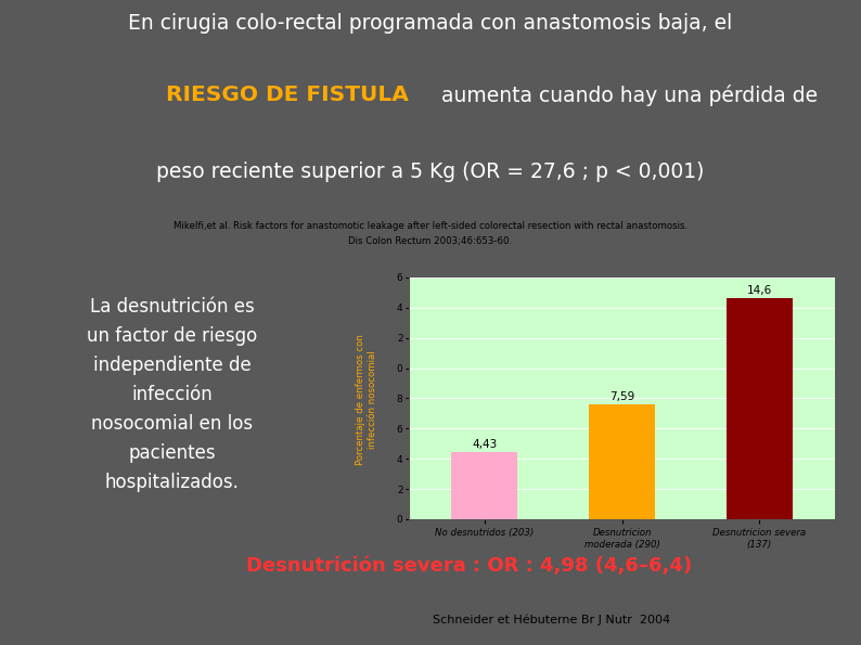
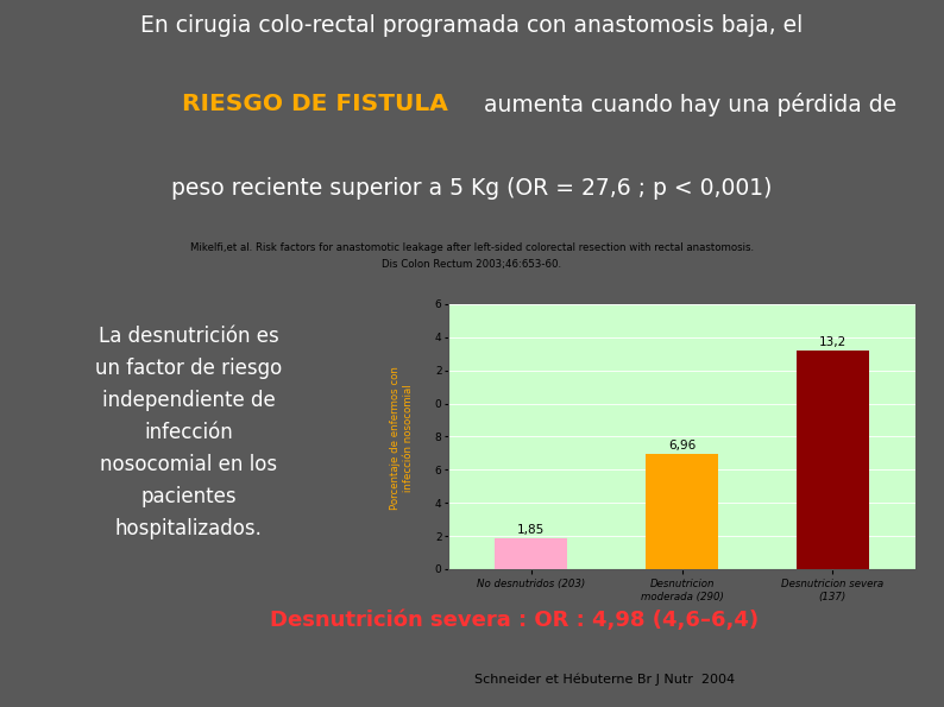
No desnutridos (203): 4,43 -> 1,85
Desnutricion moderada (290): 7,59 -> 6,96
Desnutricion severa (137): 14,6 -> 13,2
